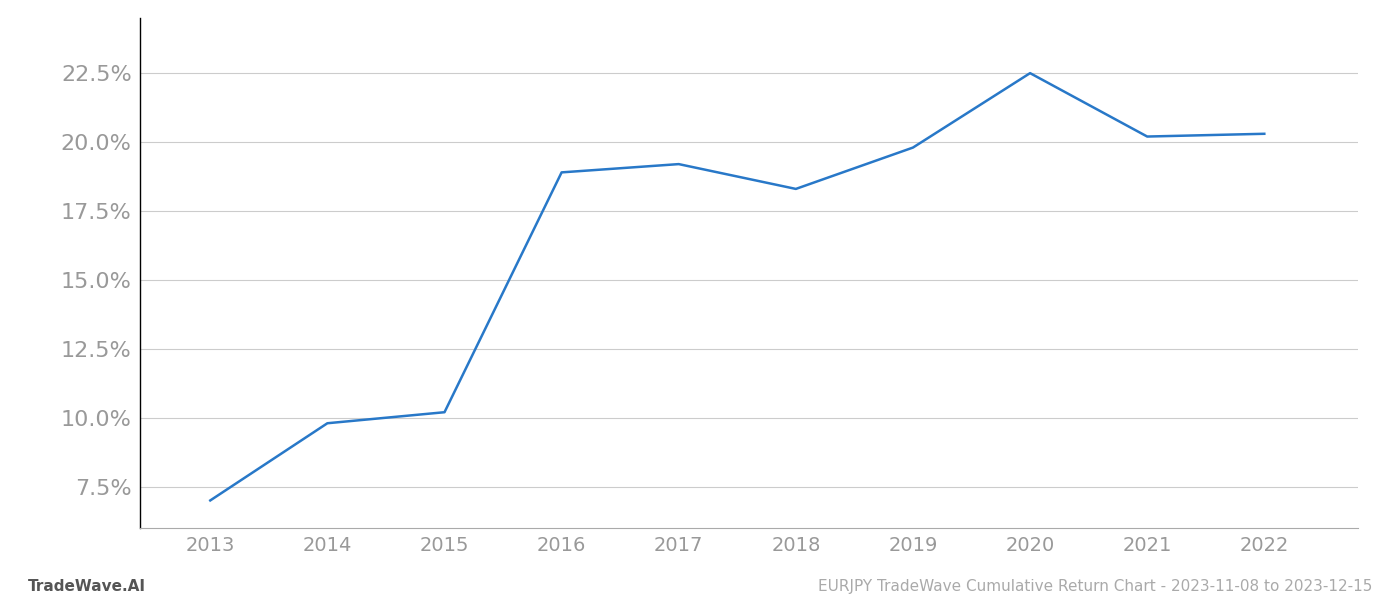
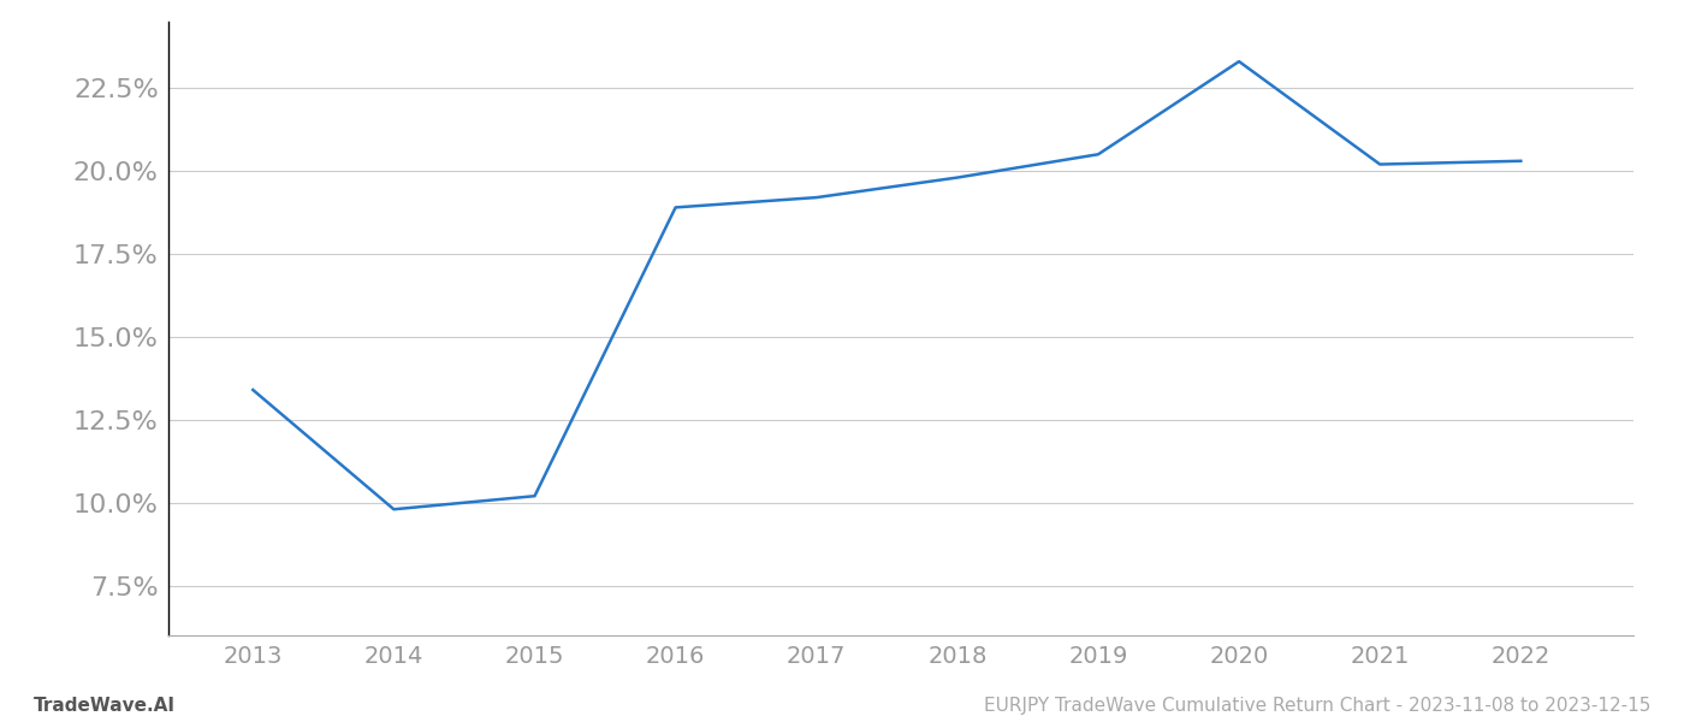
2013: 7.0% -> 13.4%
2018: 18.3% -> 19.8%
2019: 19.8% -> 20.5%
2020: 22.5% -> 23.3%
